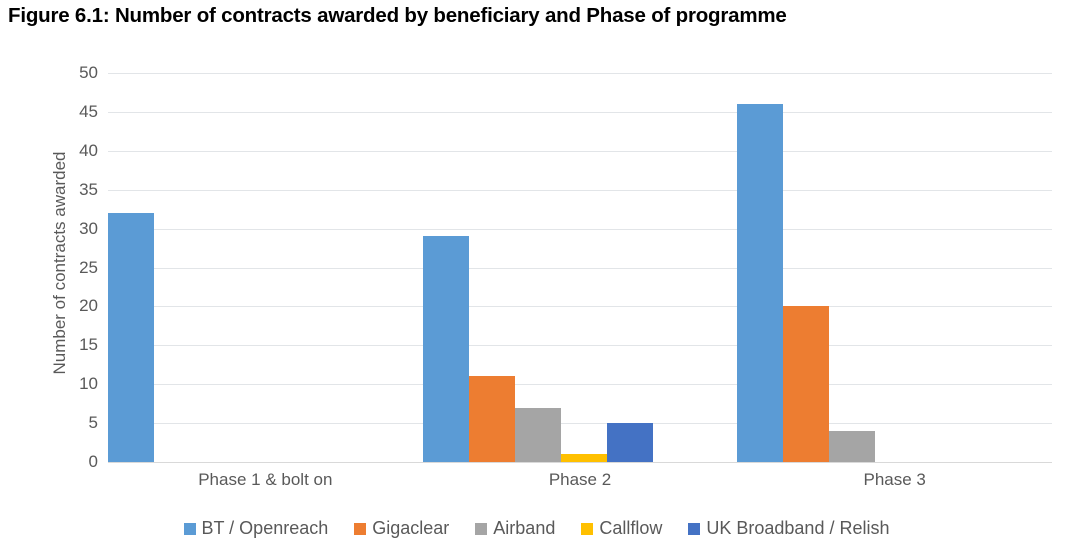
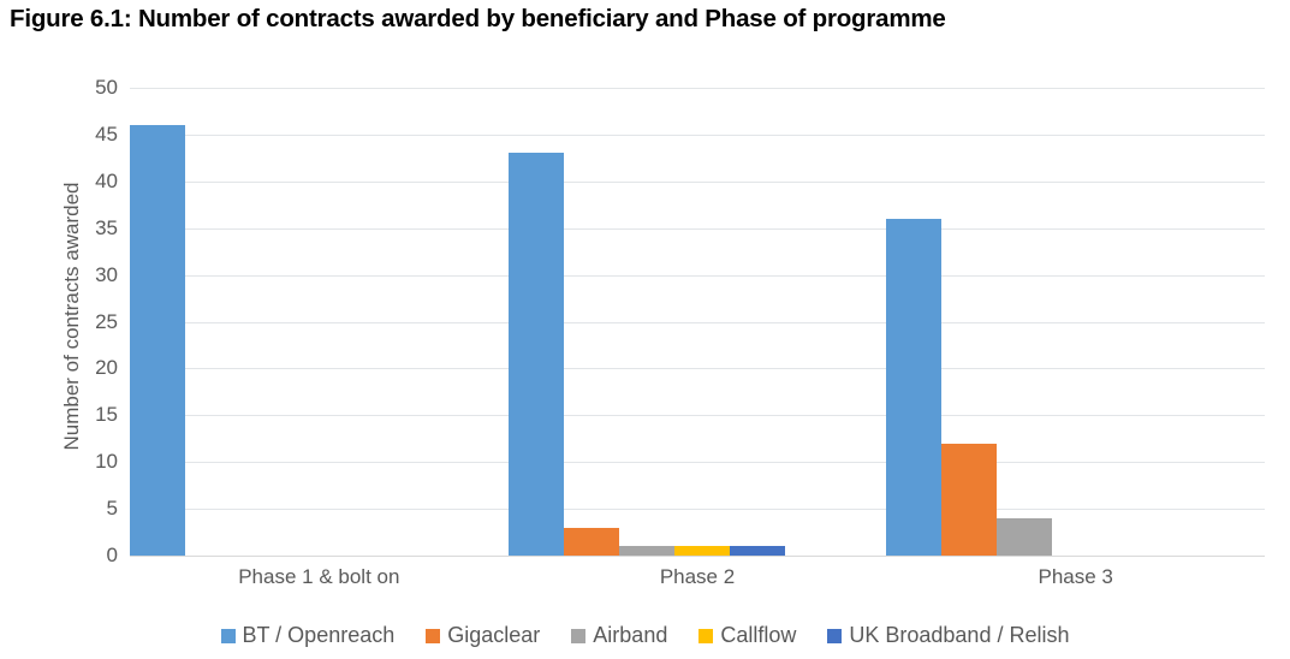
BT / Openreach/Phase 1 & bolt on: 32 -> 46
BT / Openreach/Phase 2: 29 -> 43
Gigaclear/Phase 2: 11 -> 3
Airband/Phase 2: 7 -> 1
UK Broadband / Relish/Phase 2: 5 -> 1
BT / Openreach/Phase 3: 46 -> 36
Gigaclear/Phase 3: 20 -> 12
